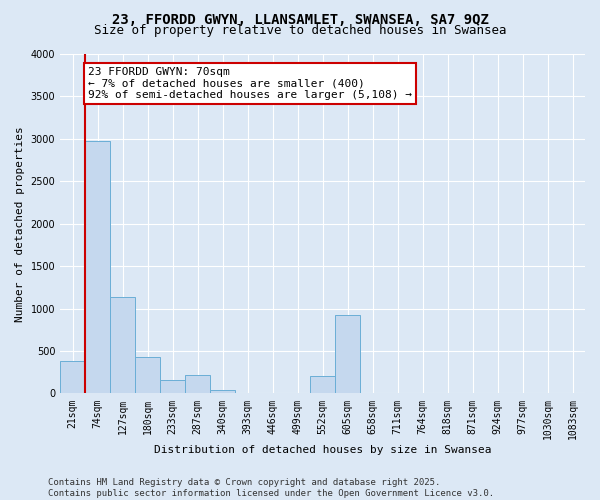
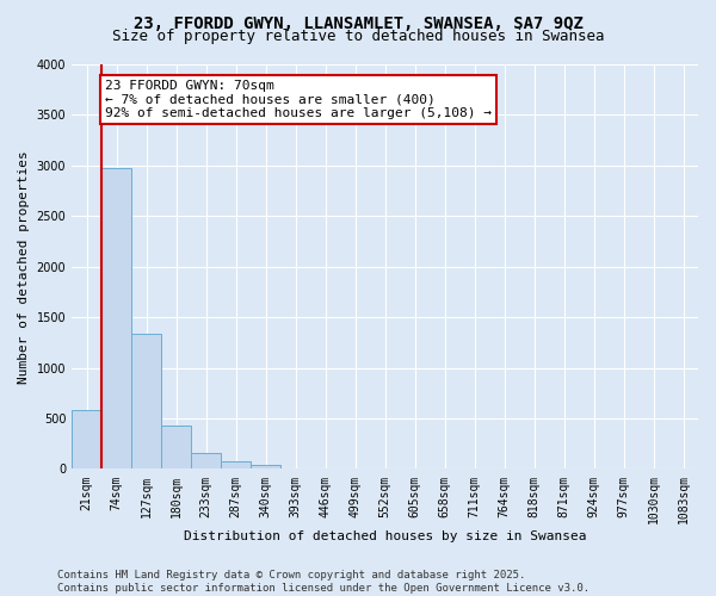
21sqm: 380 -> 580
127sqm: 1140 -> 1340
287sqm: 220 -> 80
552sqm: 200 -> 0
605sqm: 920 -> 0
